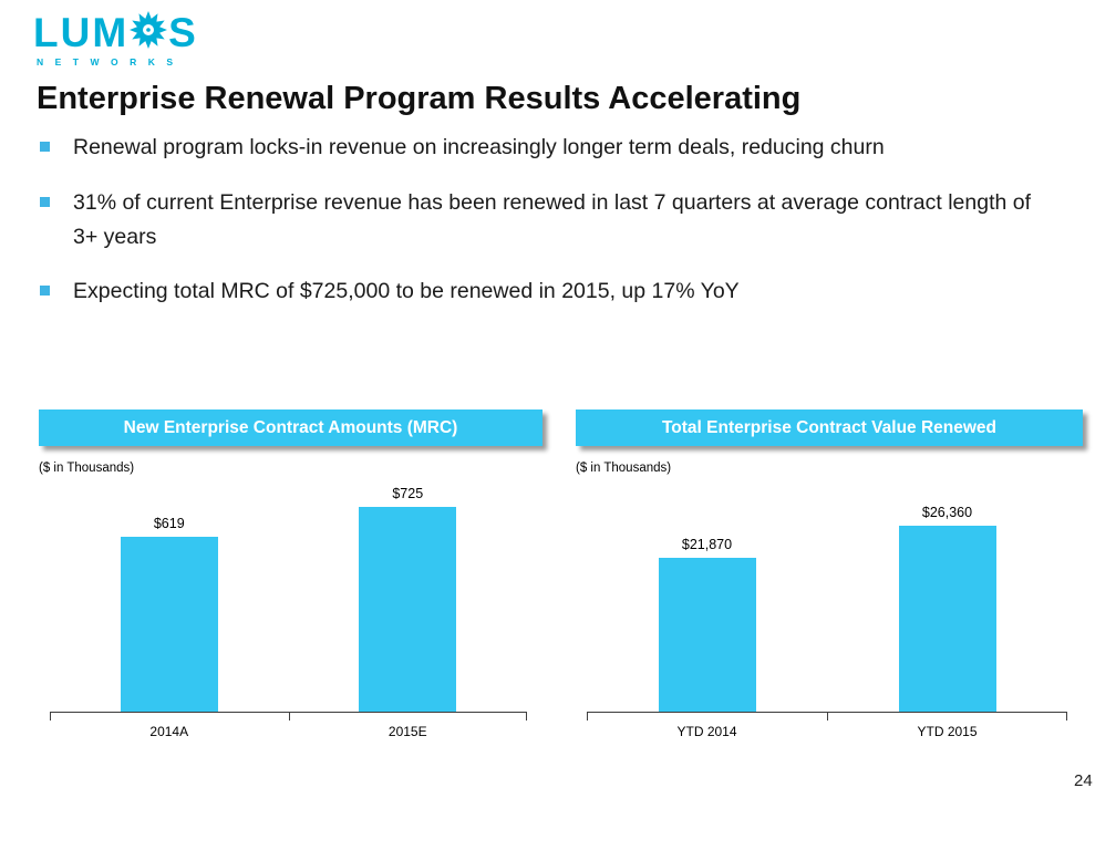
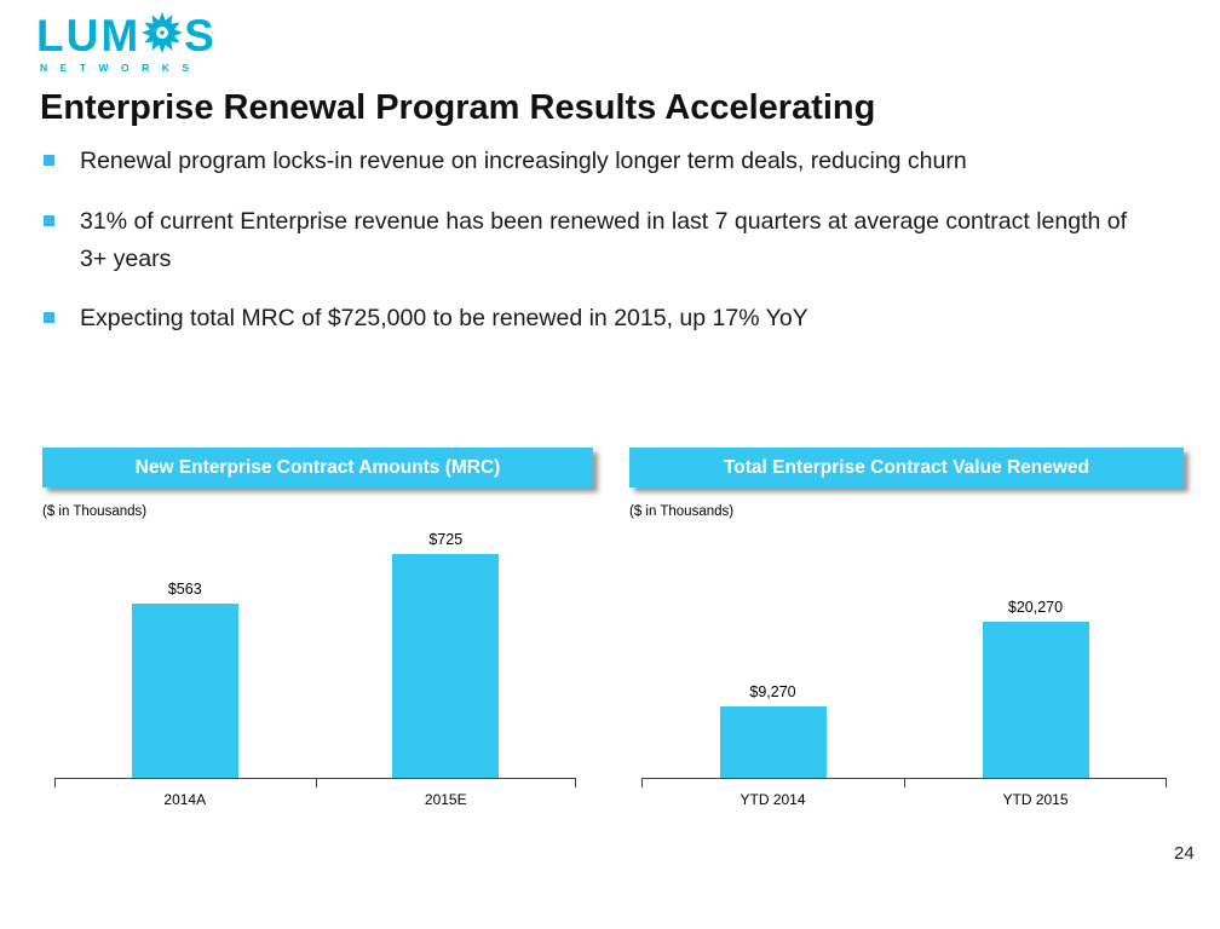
New Enterprise Contract Amounts (MRC)/2014A: $619 -> $563
Total Enterprise Contract Value Renewed/YTD 2014: $21,870 -> $9,270
Total Enterprise Contract Value Renewed/YTD 2015: $26,360 -> $20,270
